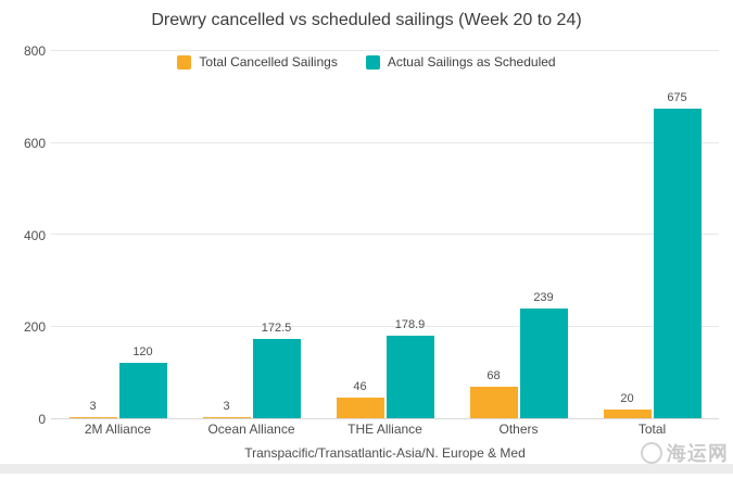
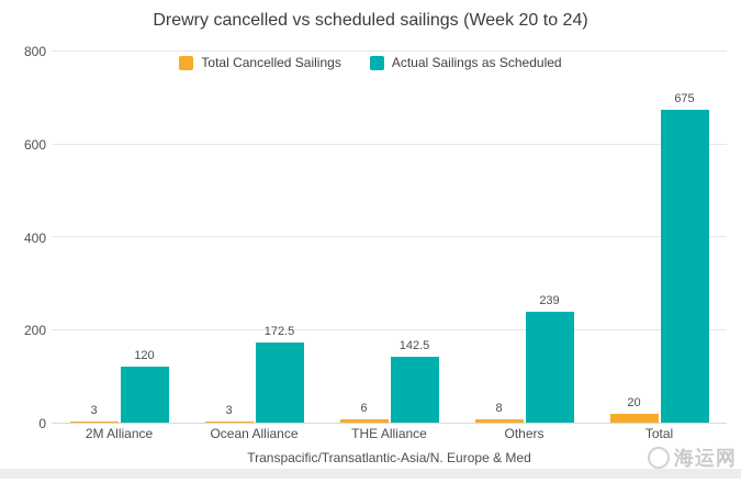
Total Cancelled Sailings/THE Alliance: 46 -> 6
Actual Sailings as Scheduled/THE Alliance: 178.9 -> 142.5
Total Cancelled Sailings/Others: 68 -> 8
